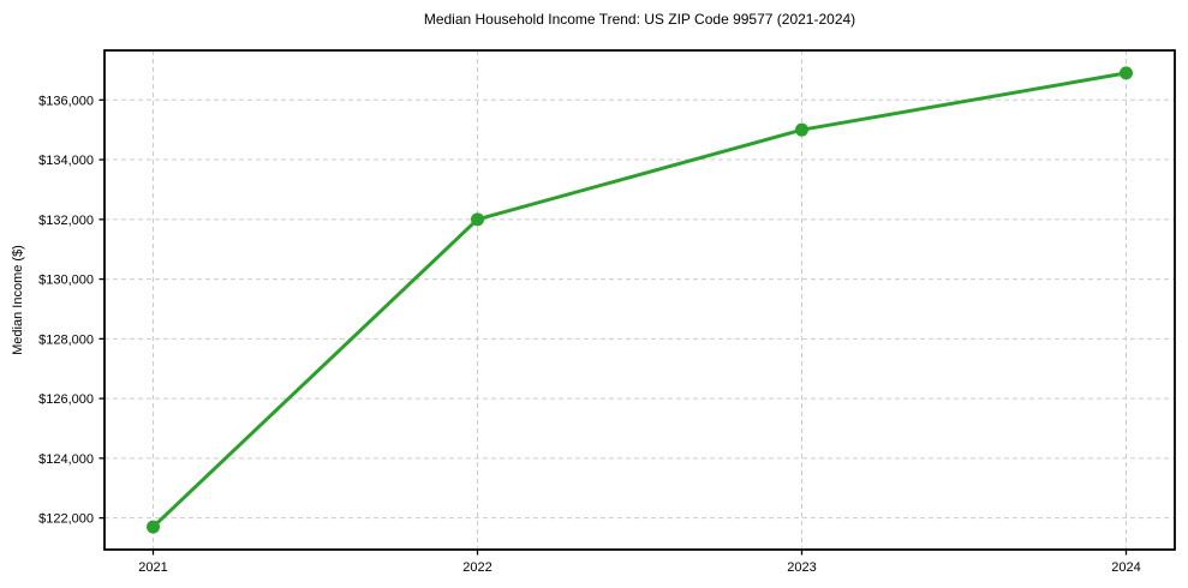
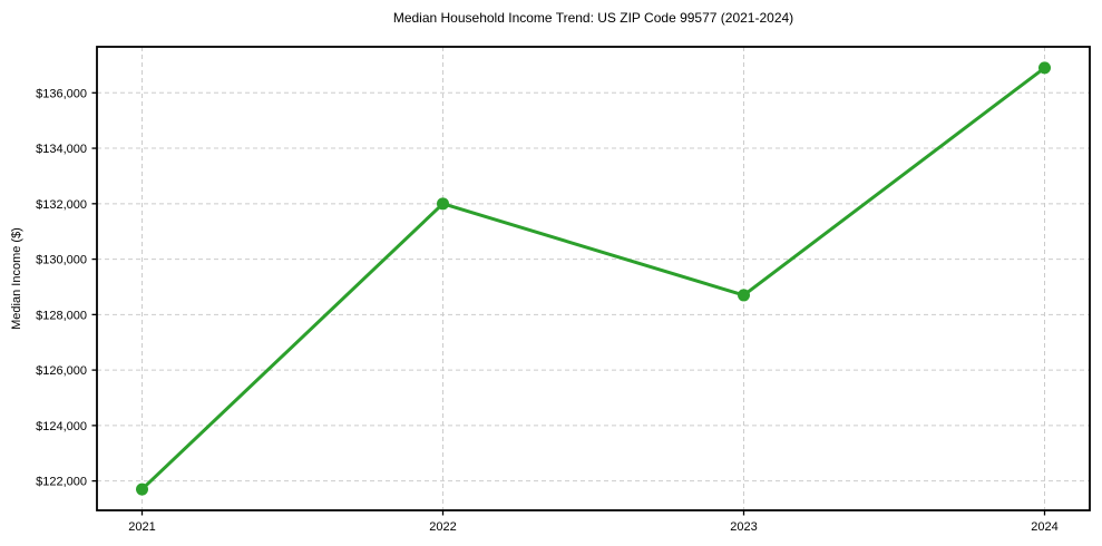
2023: $135000 -> $128700
